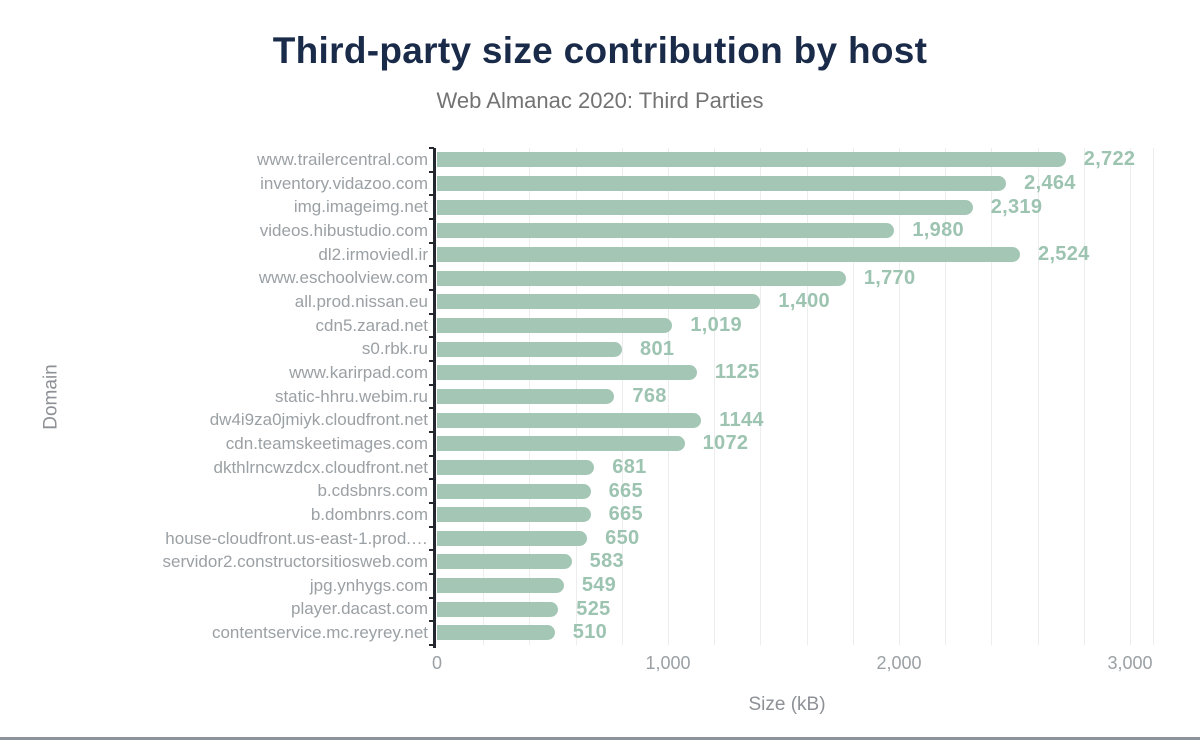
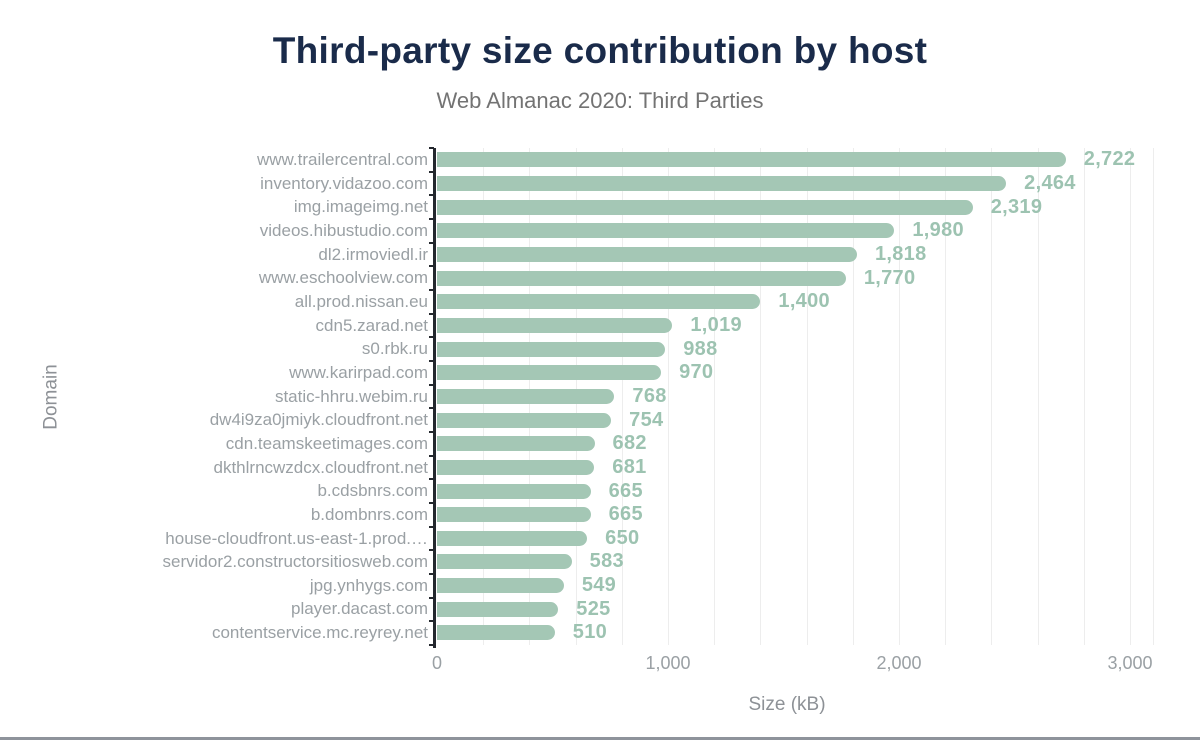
dl2.irmoviedl.ir: 2,524 -> 1,818
s0.rbk.ru: 801 -> 988
www.karirpad.com: 1125 -> 970
dw4i9za0jmiyk.cloudfront.net: 1144 -> 754
cdn.teamskeetimages.com: 1072 -> 682
